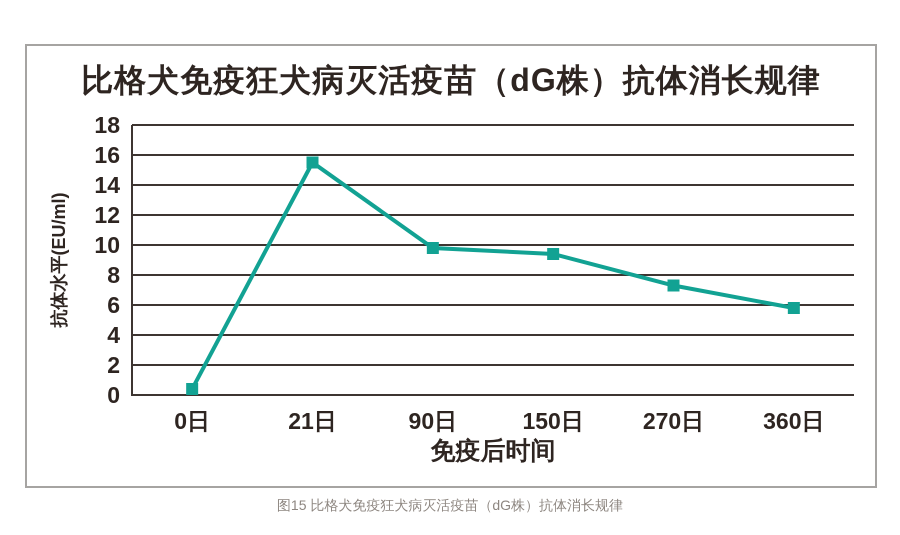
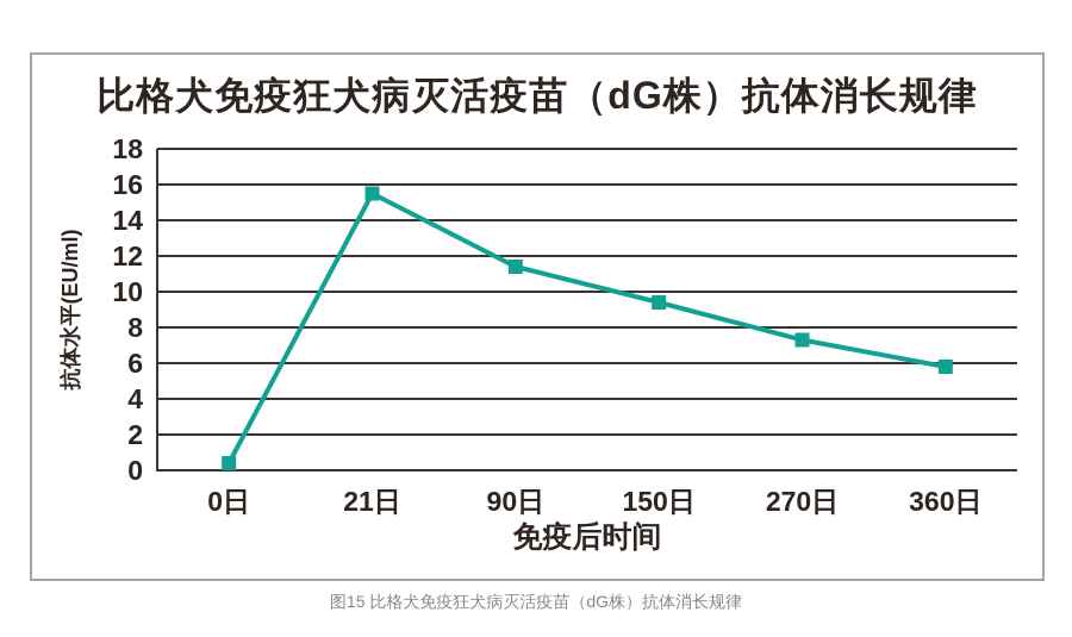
90日: 9.8 -> 11.4
